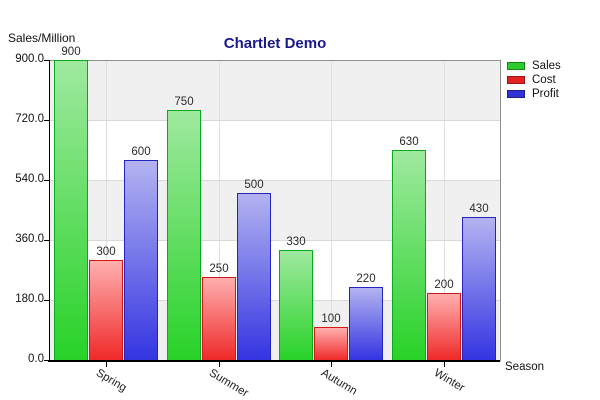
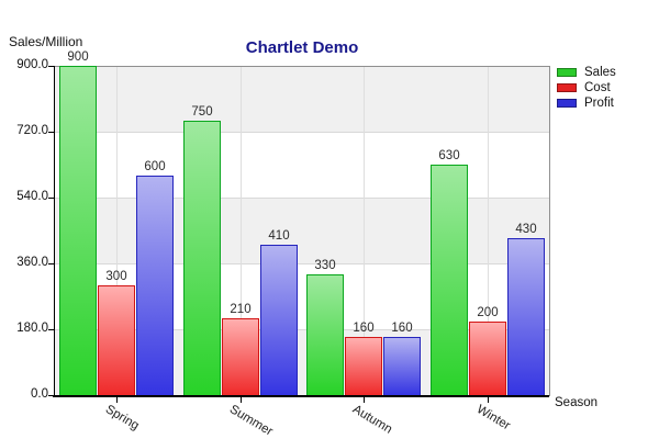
Cost/Summer: 250 -> 210
Profit/Summer: 500 -> 410
Cost/Autumn: 100 -> 160
Profit/Autumn: 220 -> 160
